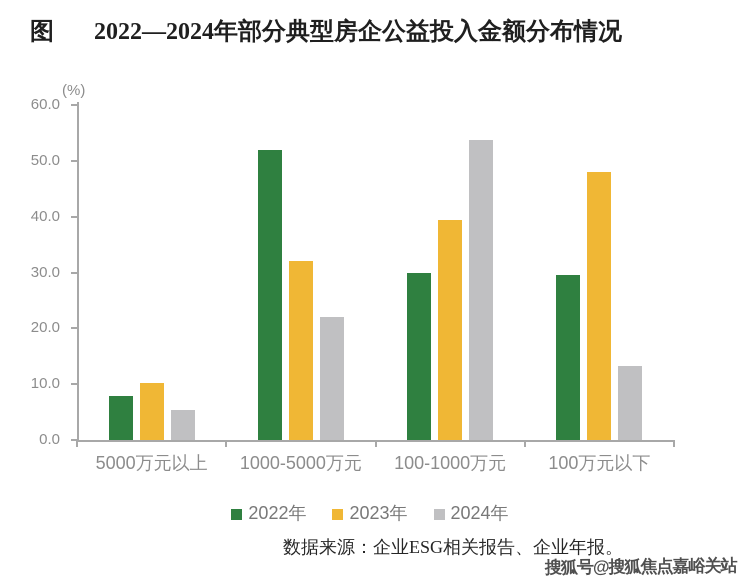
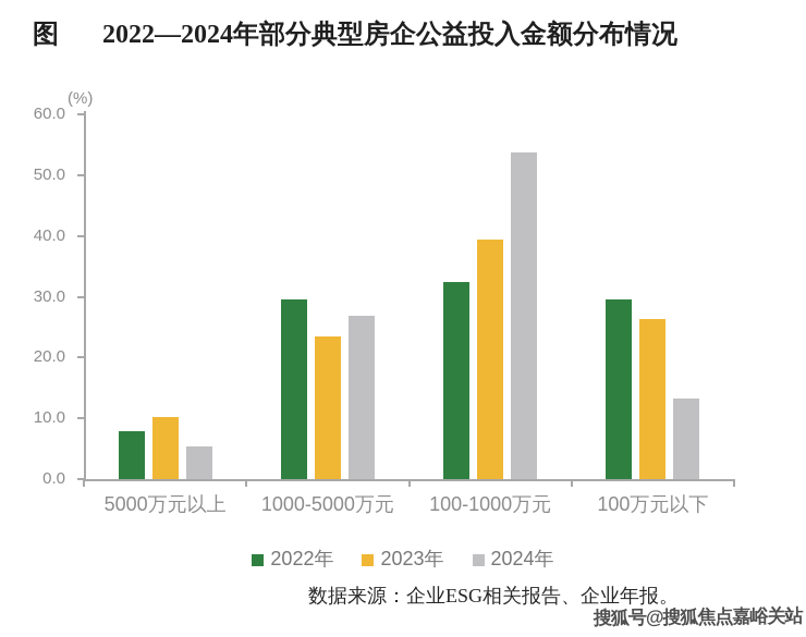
2022年/1000-5000万元: 52 -> 30
2023年/1000-5000万元: 32 -> 24
2024年/1000-5000万元: 22 -> 27
2022年/100-1000万元: 30 -> 32
2023年/100万元以下: 48 -> 26
